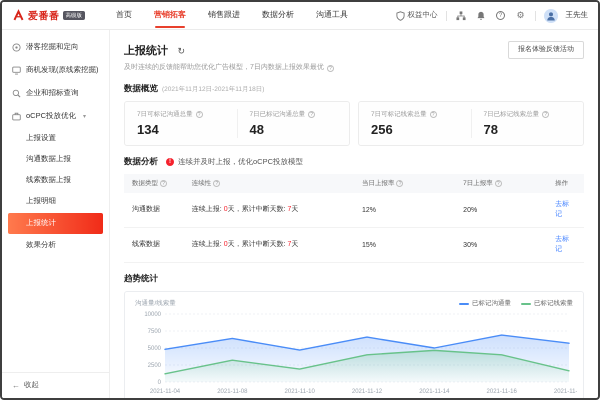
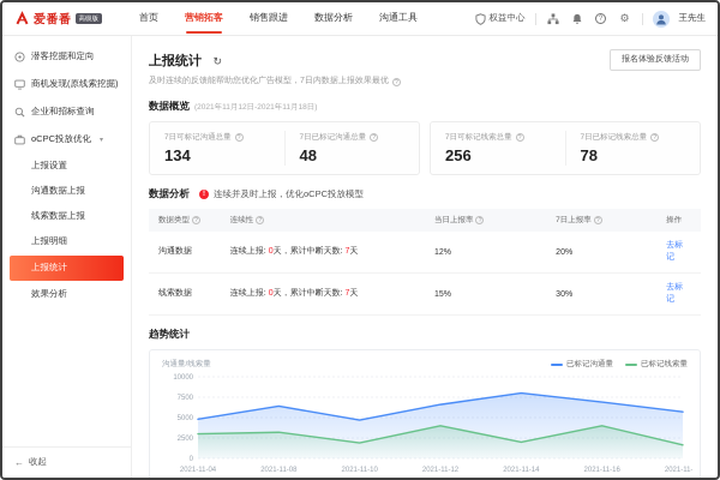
已标记线索量/2021-11-04: 1000 -> 3000
已标记沟通量/2021-11-14: 5000 -> 8000
已标记线索量/2021-11-14: 5000 -> 2000
